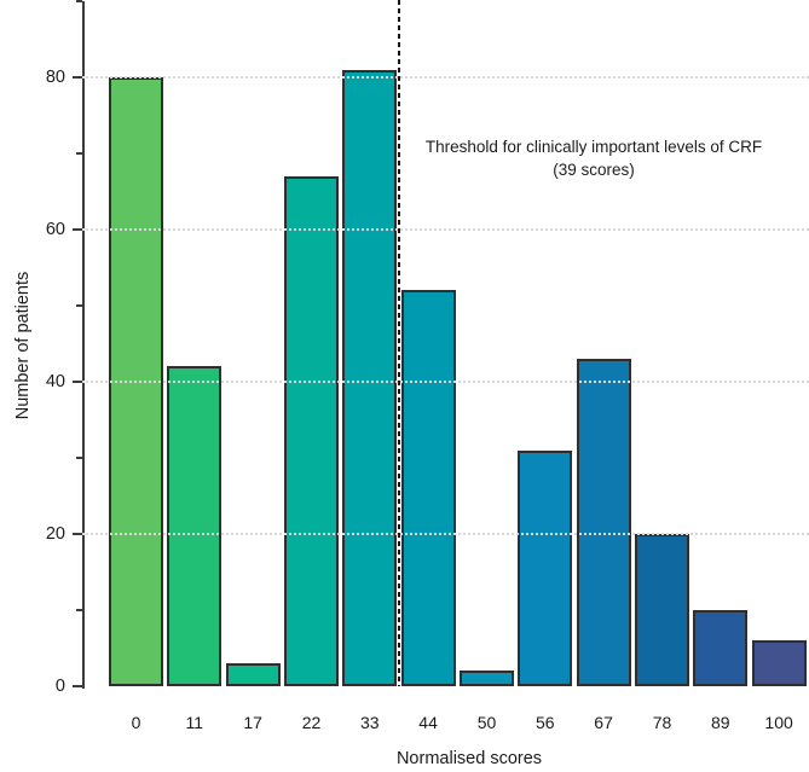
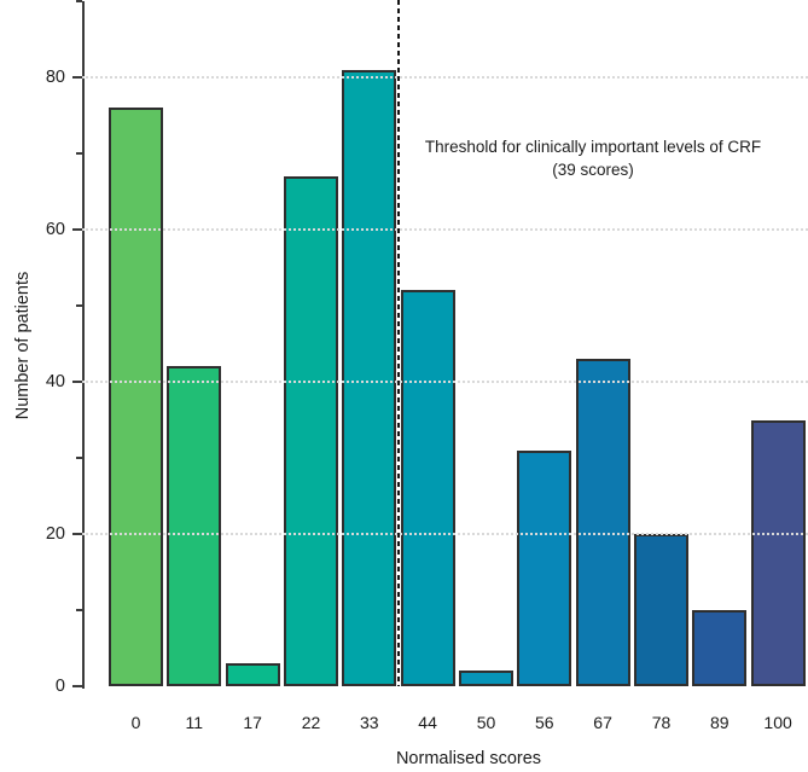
0: 80 -> 76
100: 6 -> 35
